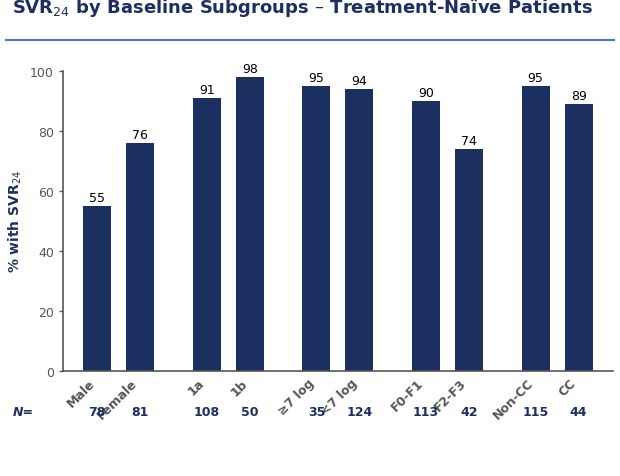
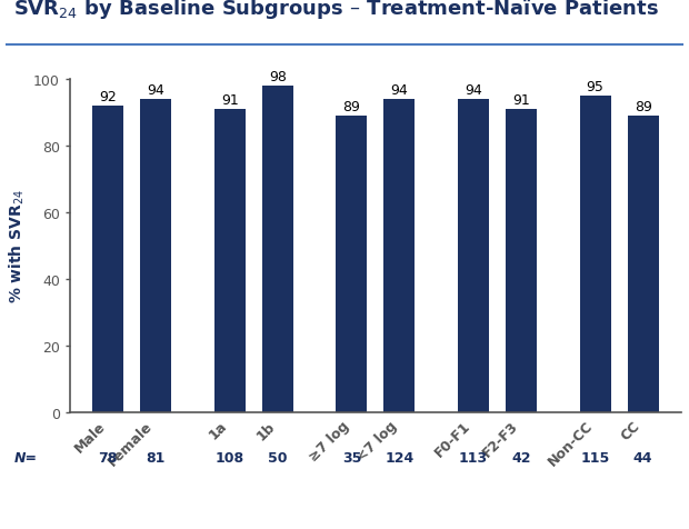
Male: 55 -> 92
Female: 76 -> 94
≥7 log: 95 -> 89
F0-F1: 90 -> 94
F2-F3: 74 -> 91
